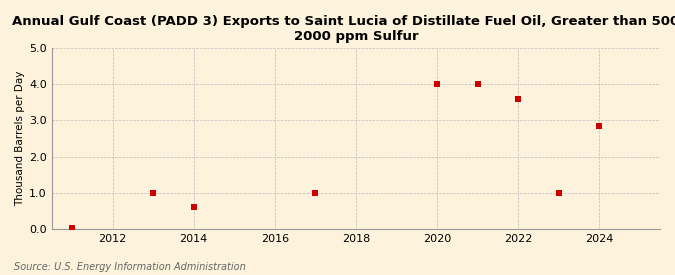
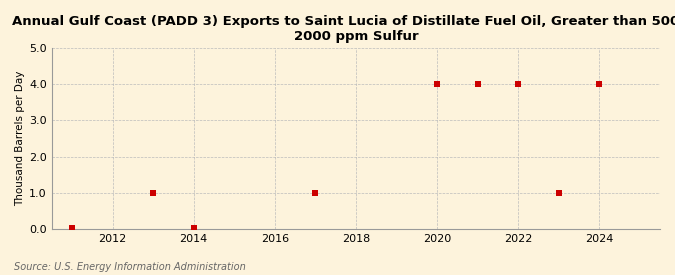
2014: 0.60 -> 0.03
2022: 3.60 -> 4.00
2024: 2.85 -> 4.00
